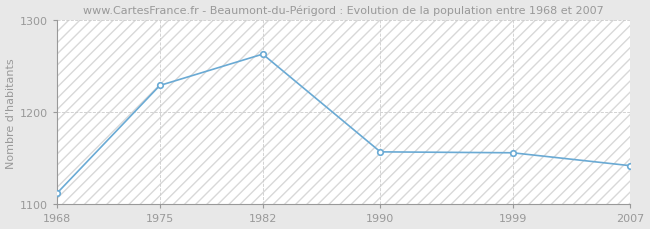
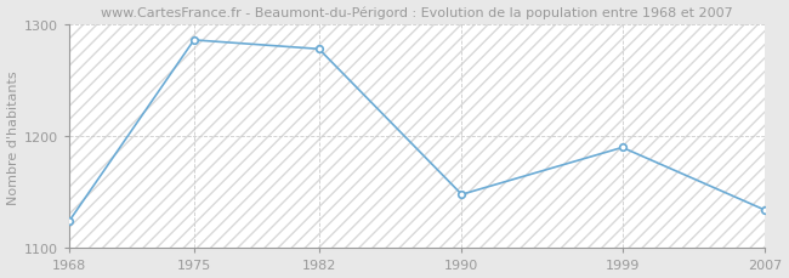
1968: 1112 -> 1124
1975: 1229 -> 1286
1982: 1263 -> 1278
1990: 1157 -> 1148
1999: 1156 -> 1190
2007: 1142 -> 1134
